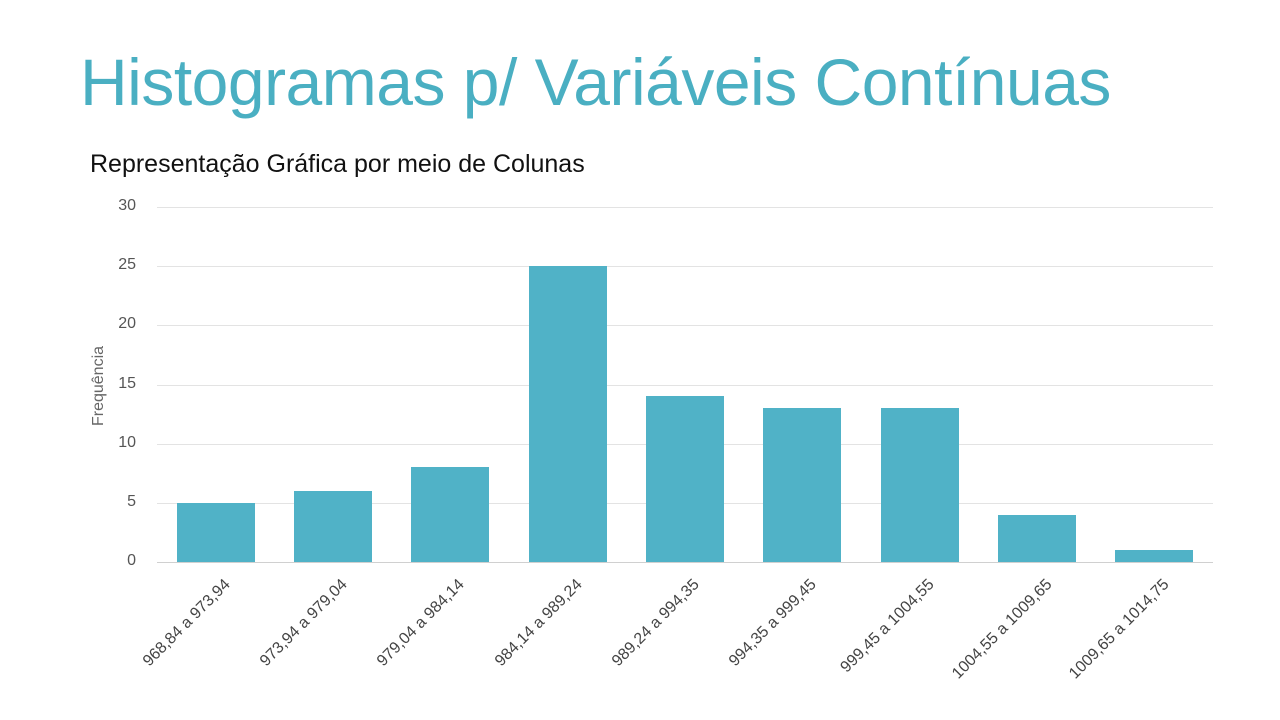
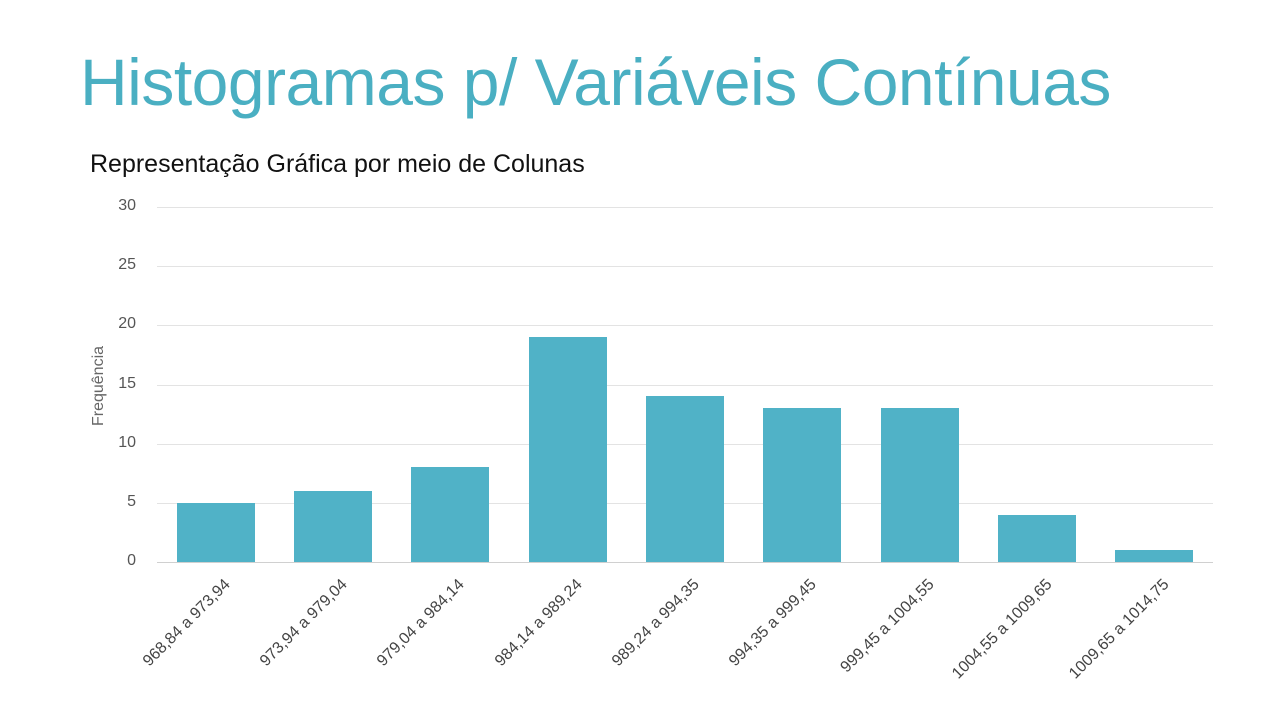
984,14 a 989,24: 25 -> 19
